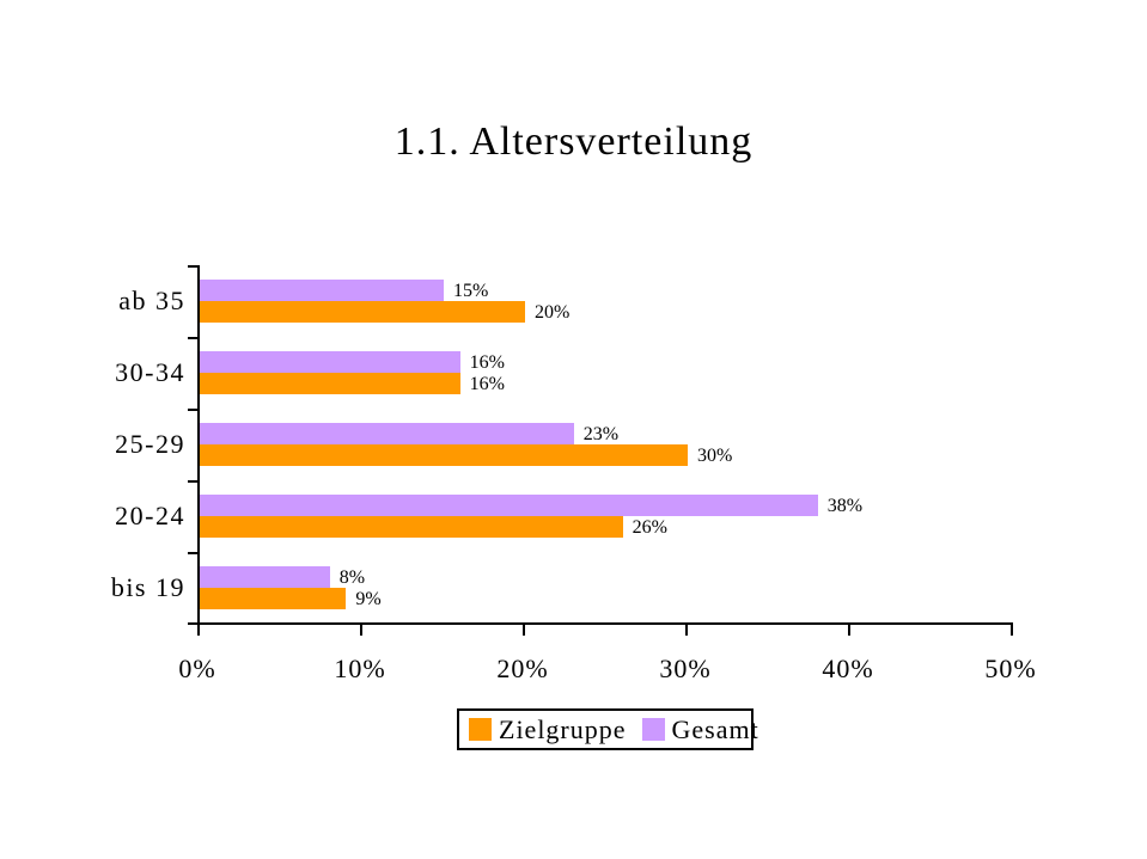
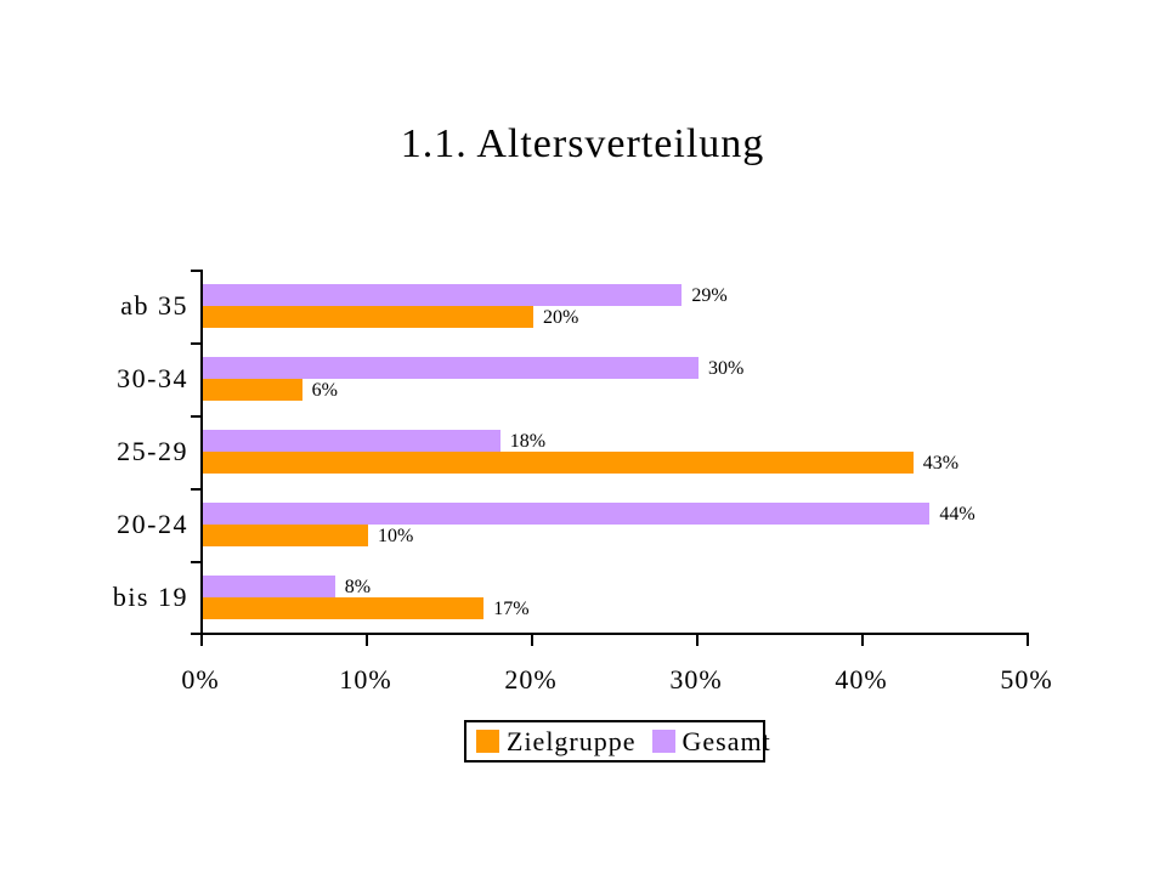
Gesamt/ab 35: 15% -> 29%
Zielgruppe/30-34: 16% -> 6%
Gesamt/30-34: 16% -> 30%
Zielgruppe/25-29: 30% -> 43%
Gesamt/25-29: 23% -> 18%
Zielgruppe/20-24: 26% -> 10%
Gesamt/20-24: 38% -> 44%
Zielgruppe/bis 19: 9% -> 17%
